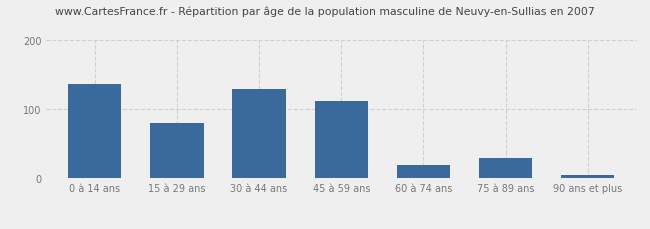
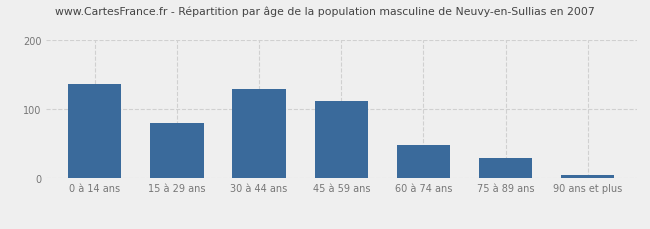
60 à 74 ans: 20 -> 48
